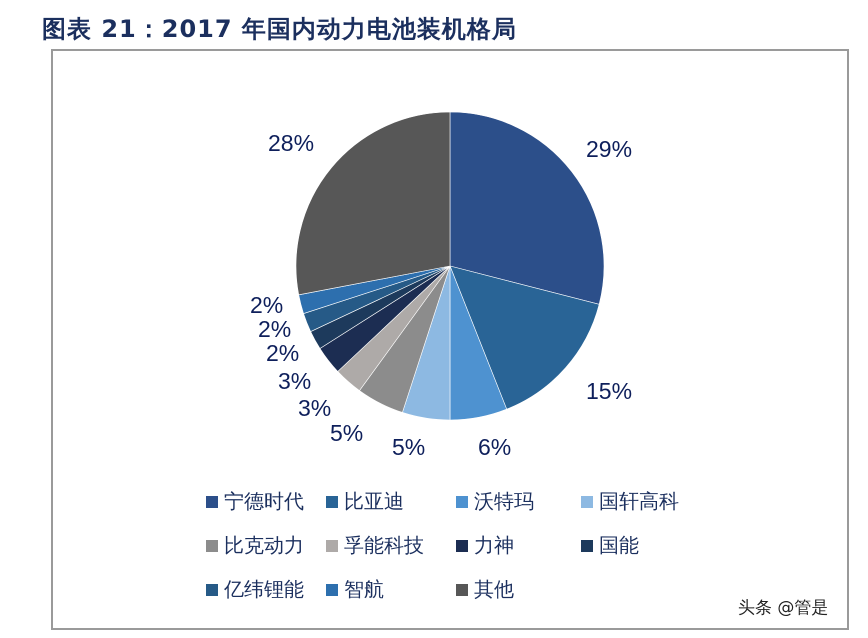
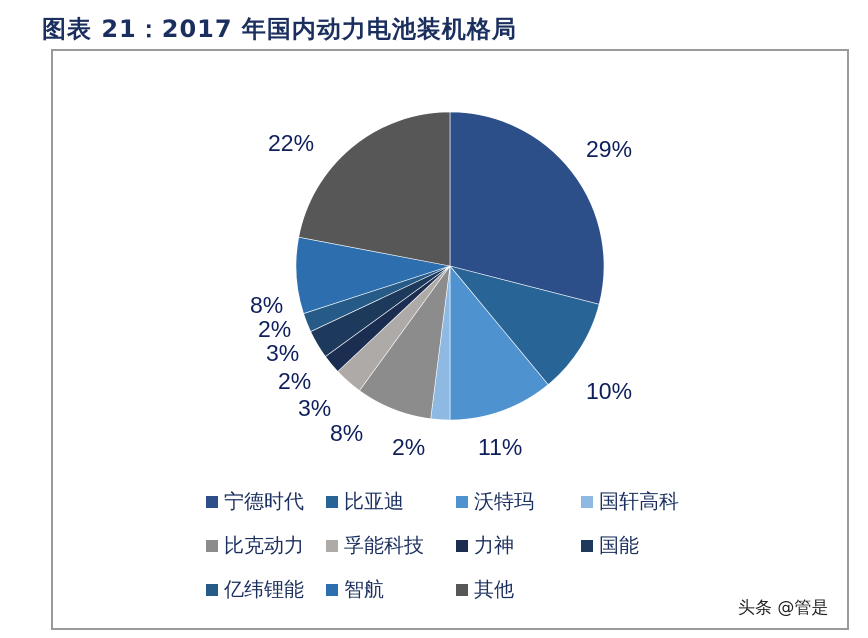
比亚迪: 15% -> 10%
沃特玛: 6% -> 11%
国轩高科: 5% -> 2%
比克动力: 5% -> 8%
力神: 3% -> 2%
国能: 2% -> 3%
智航: 2% -> 8%
其他: 28% -> 22%
